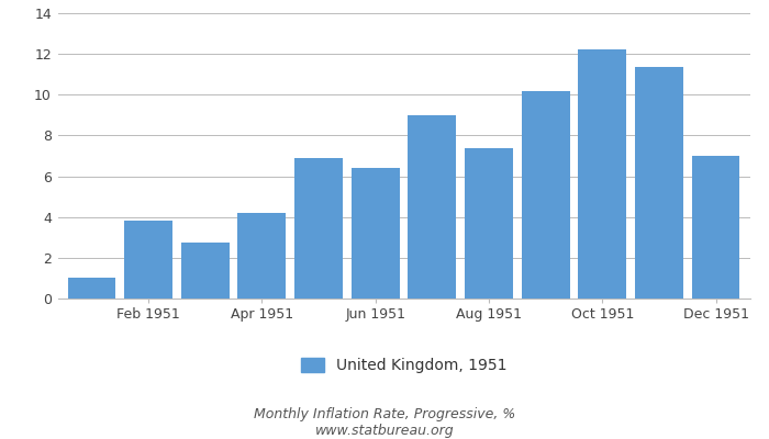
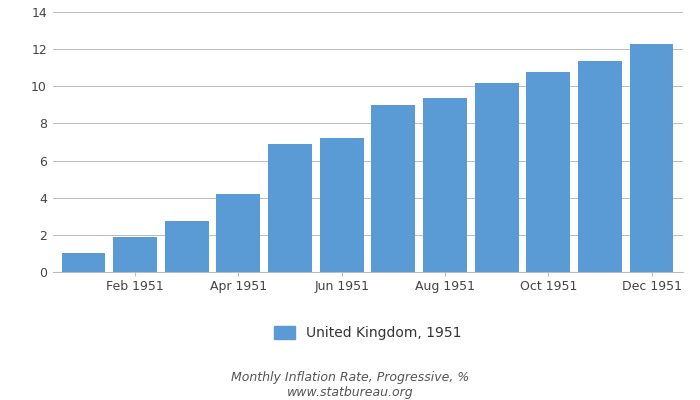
Feb 1951: 3.8 -> 1.9
Jun 1951: 6.4 -> 7.2
Aug 1951: 7.4 -> 9.3
Oct 1951: 12.2 -> 10.8
Dec 1951: 7.0 -> 12.3
